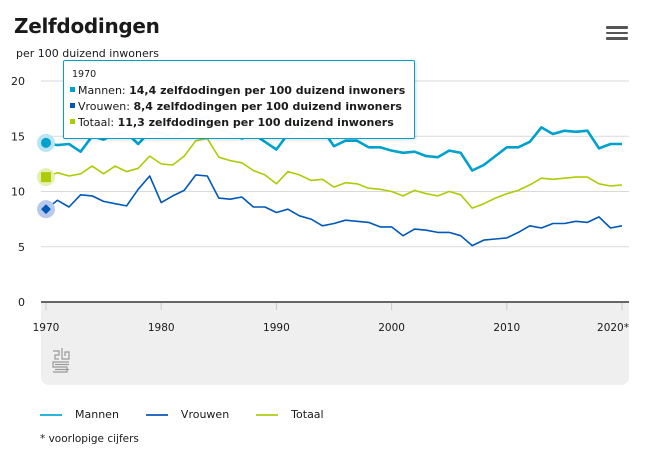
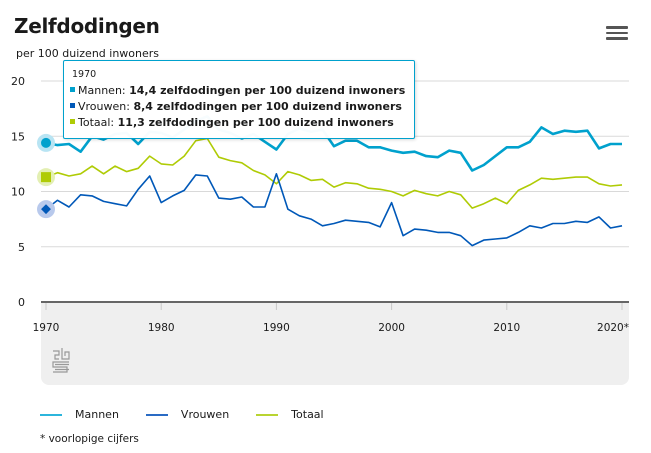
Vrouwen/1990: 8.1 -> 11.6
Vrouwen/2000: 6.8 -> 9.0
Totaal/2010: 9.8 -> 8.9
